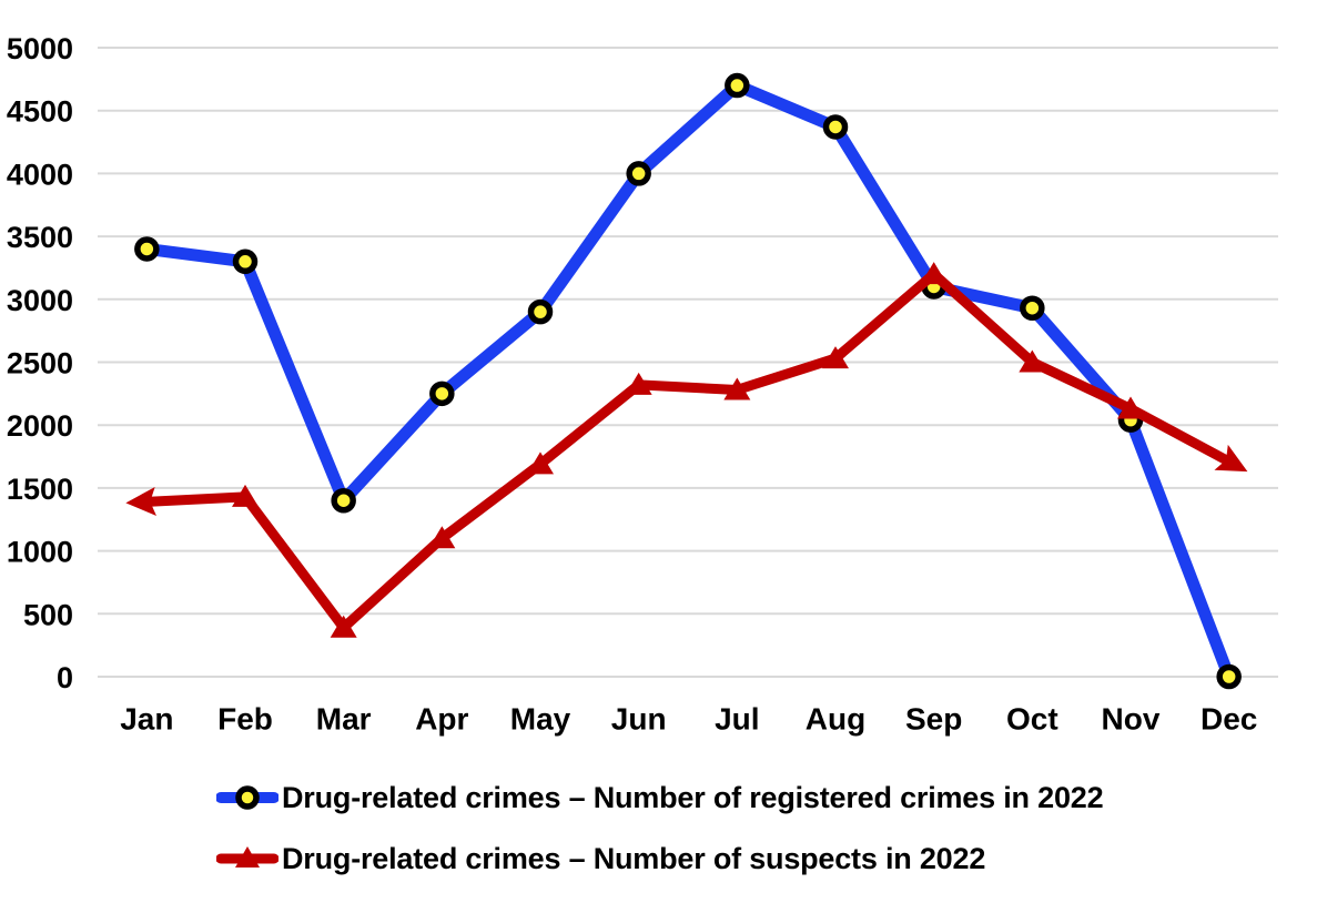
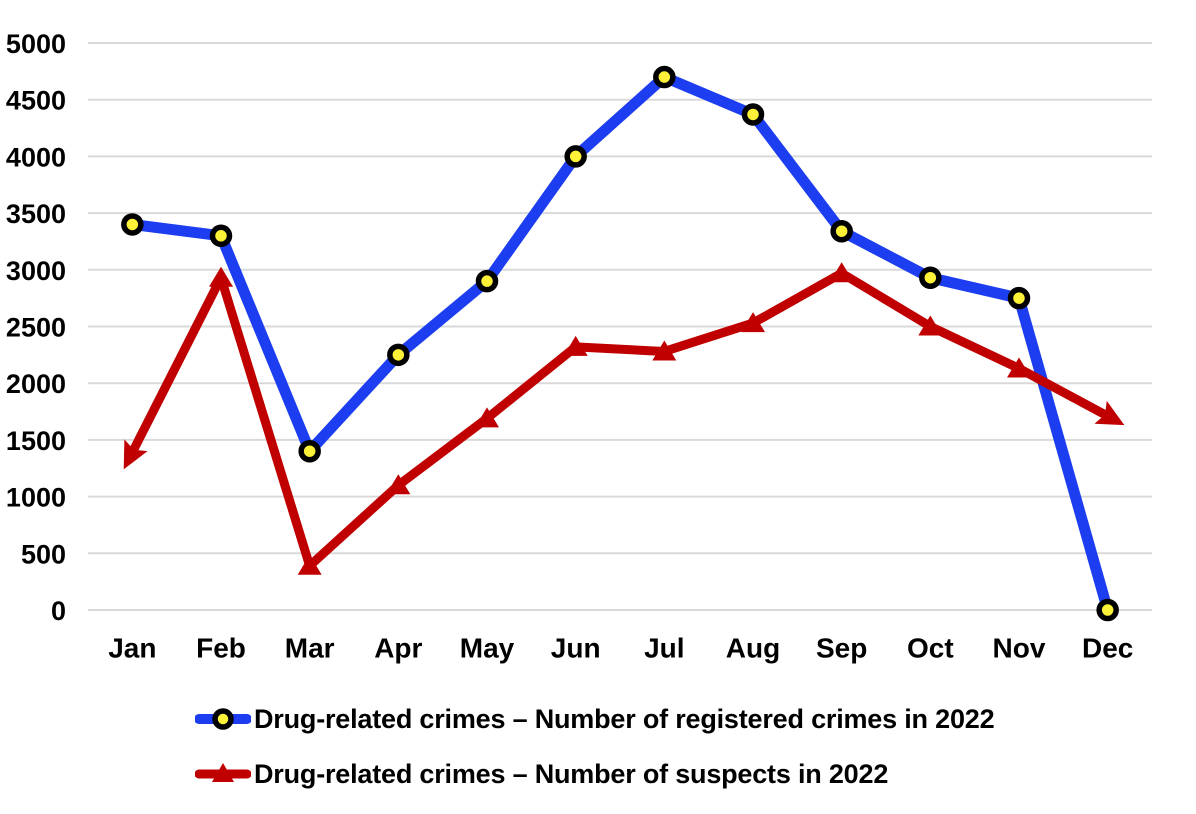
Drug-related crimes – Number of suspects in 2022/Feb: 1430 -> 2930
Drug-related crimes – Number of registered crimes in 2022/Sep: 3100 -> 3340
Drug-related crimes – Number of suspects in 2022/Sep: 3200 -> 2970
Drug-related crimes – Number of registered crimes in 2022/Nov: 2040 -> 2750
